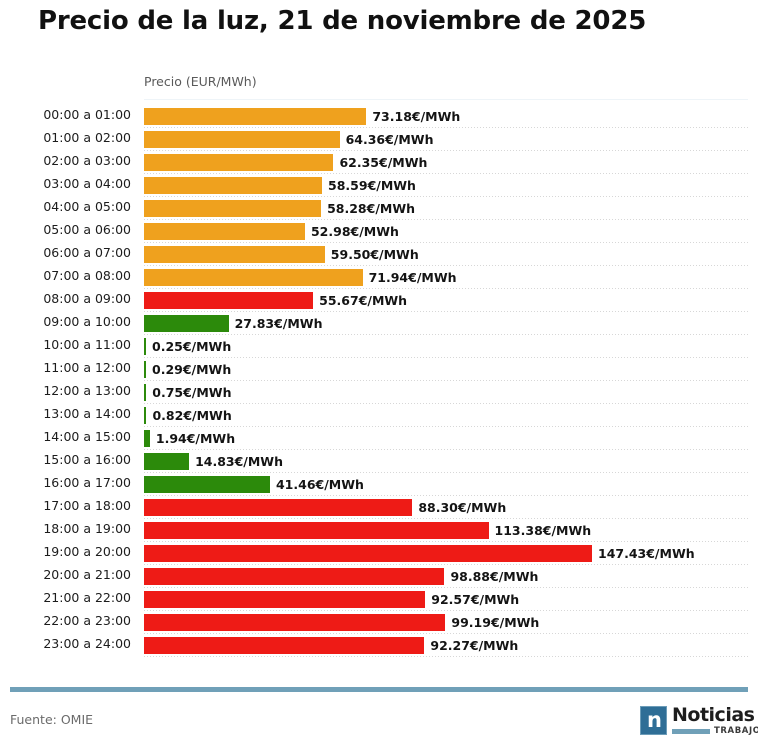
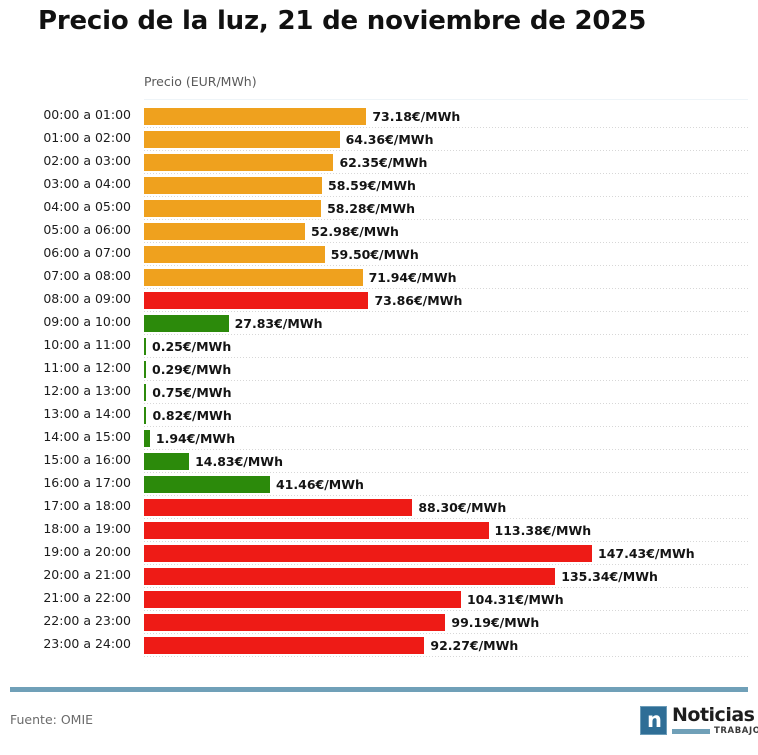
08:00 a 09:00: 55.67 -> 73.86
20:00 a 21:00: 98.88 -> 135.34
21:00 a 22:00: 92.57 -> 104.31
